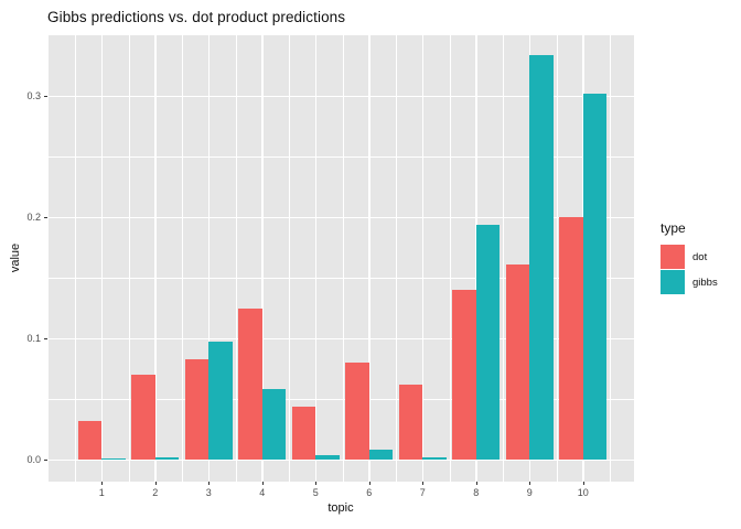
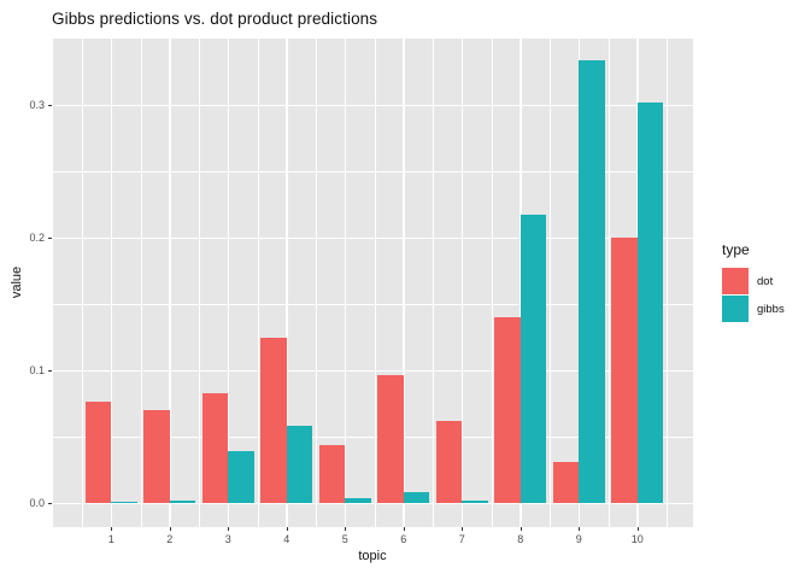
dot/1: 0.032 -> 0.076
gibbs/3: 0.097 -> 0.039
dot/6: 0.080 -> 0.096
gibbs/8: 0.194 -> 0.217
dot/9: 0.161 -> 0.031
